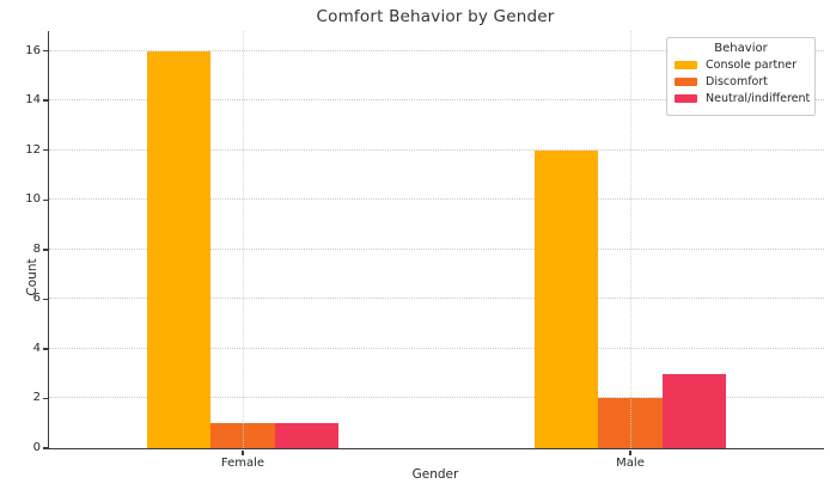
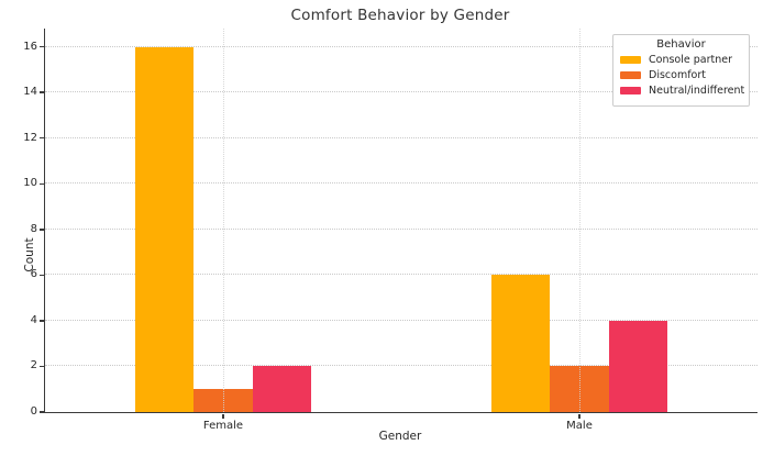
Neutral/indifferent/Female: 1 -> 2
Console partner/Male: 12 -> 6
Neutral/indifferent/Male: 3 -> 4
